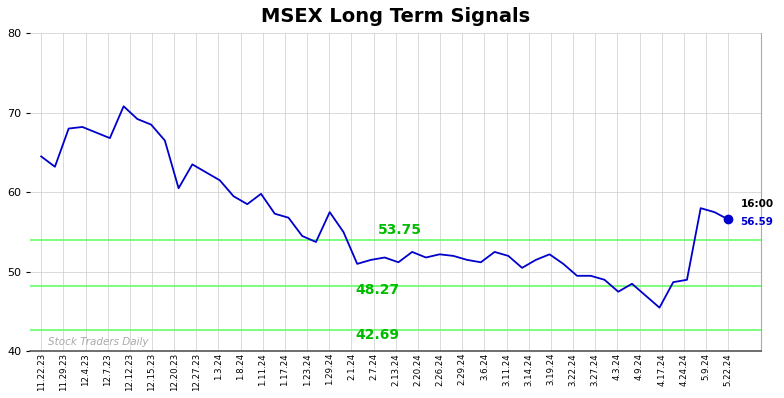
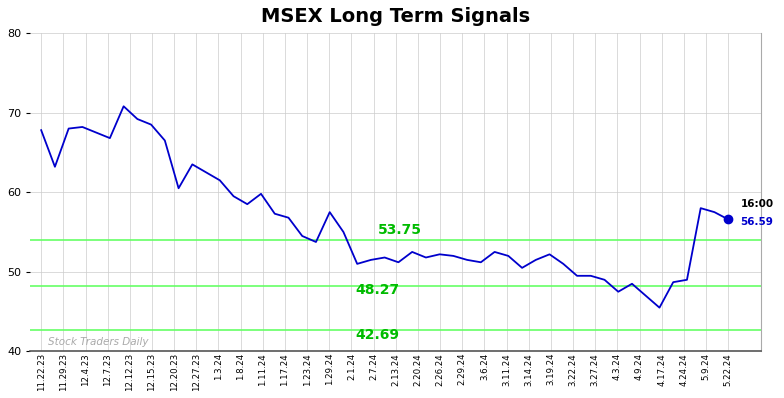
11.22.23: 64.5 -> 67.8
